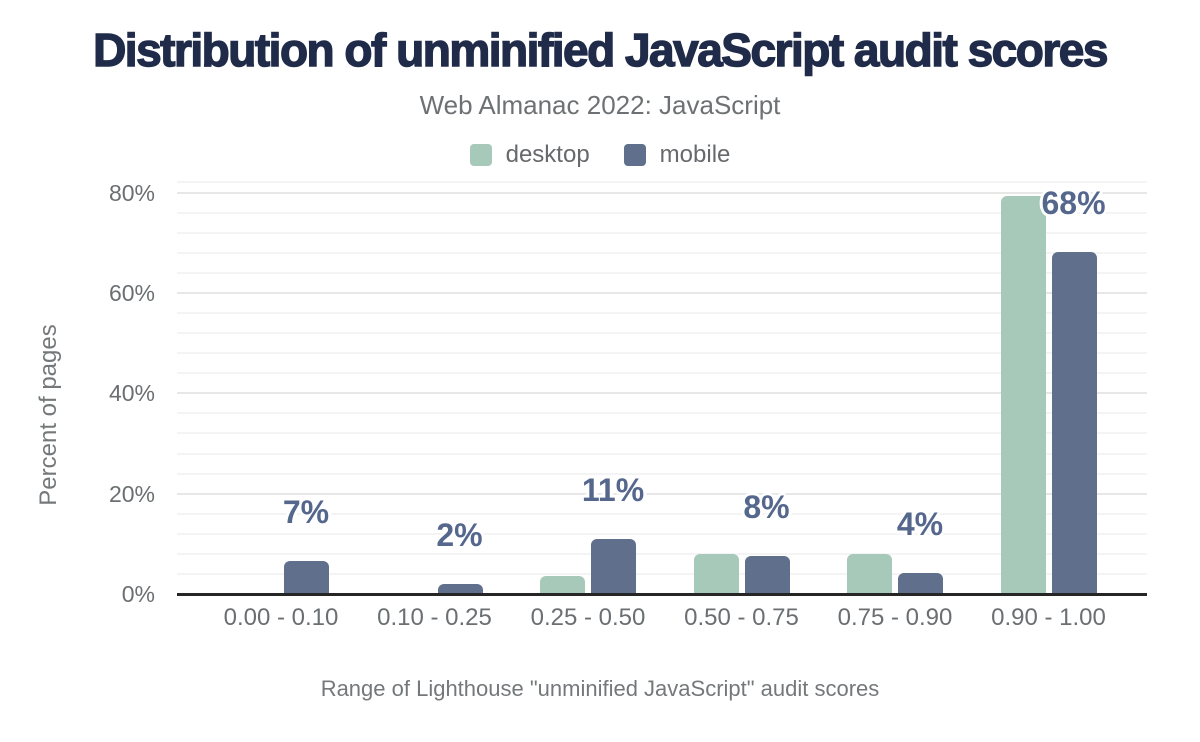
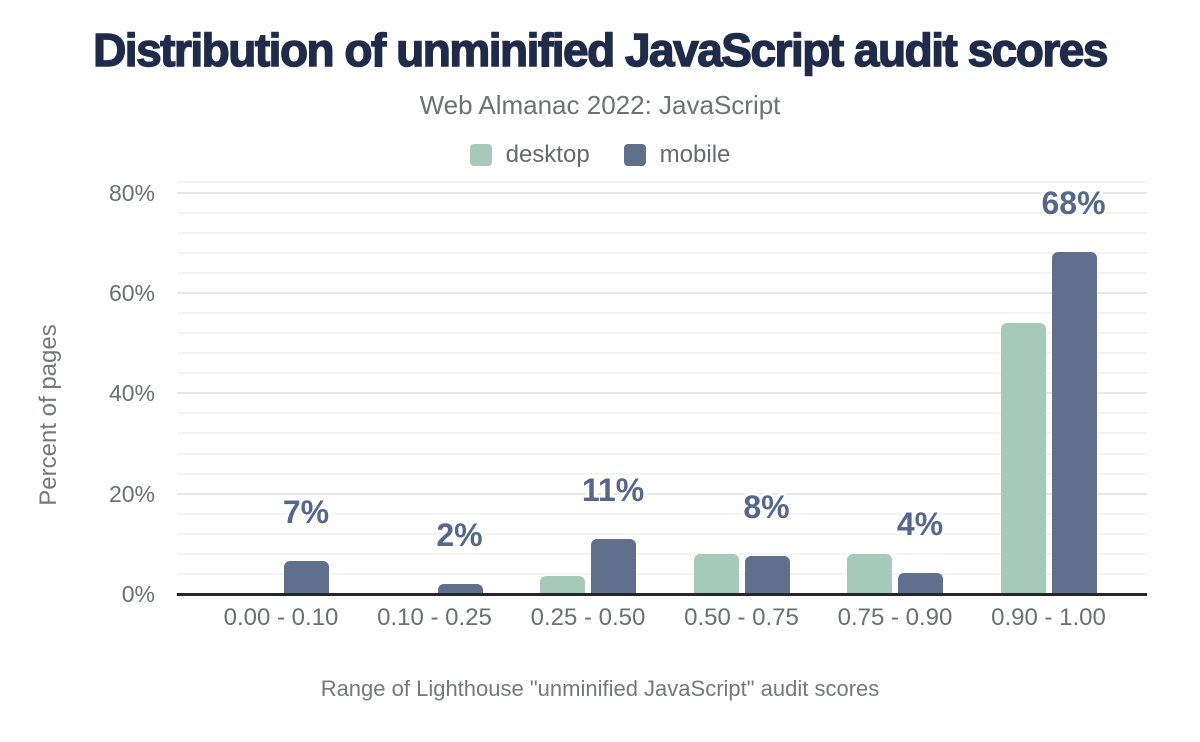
desktop/0.90 - 1.00: 79% -> 54%
